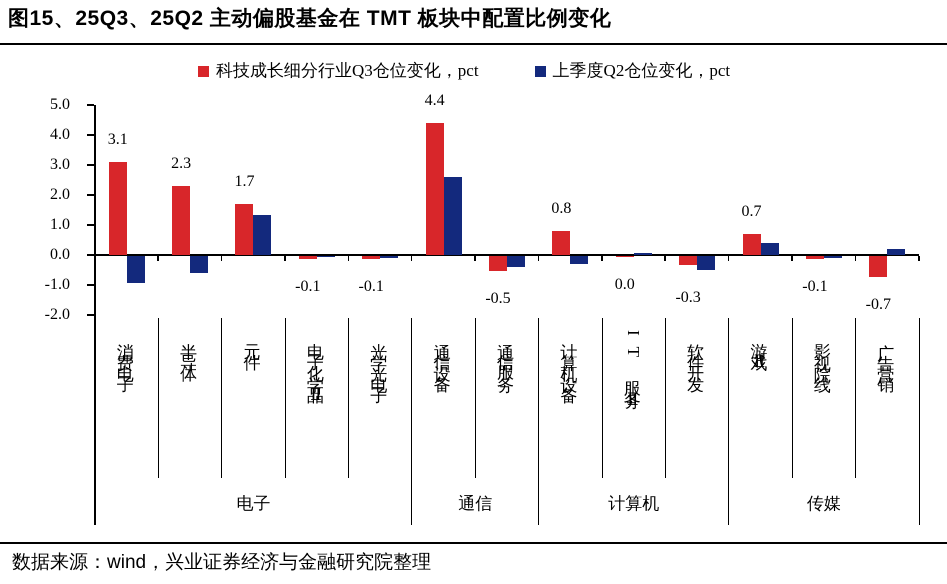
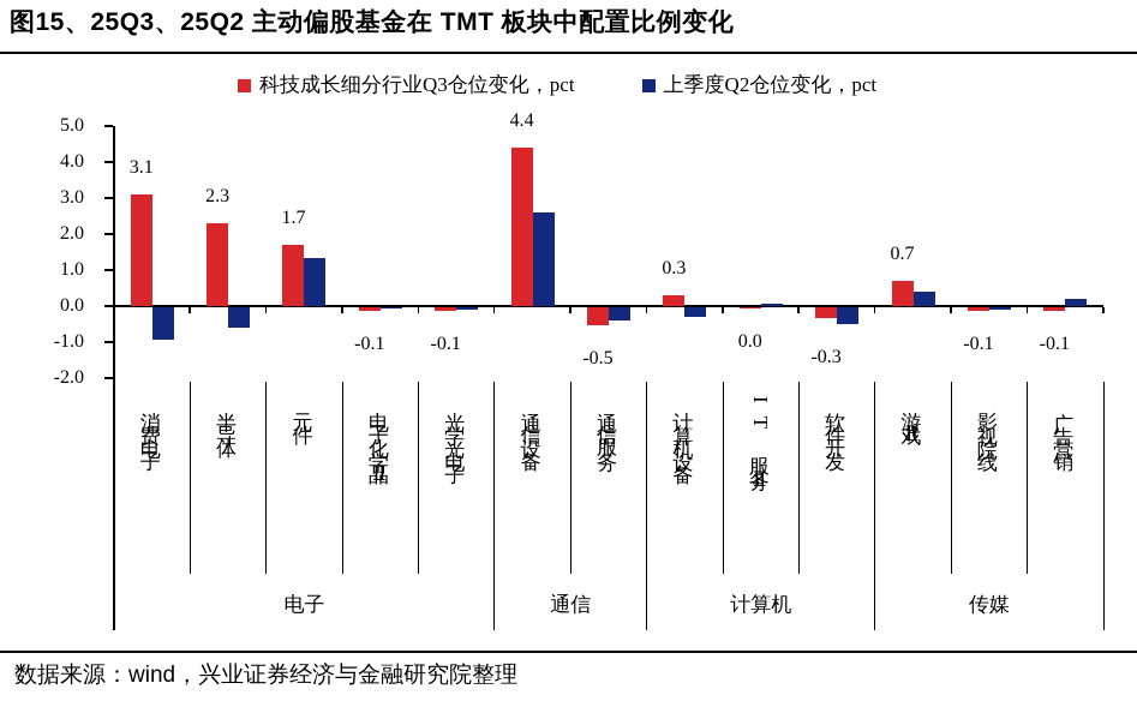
科技成长细分行业Q3仓位变化，pct/计算机设备: 0.8 -> 0.3
科技成长细分行业Q3仓位变化，pct/广告营销: -0.7 -> -0.1
